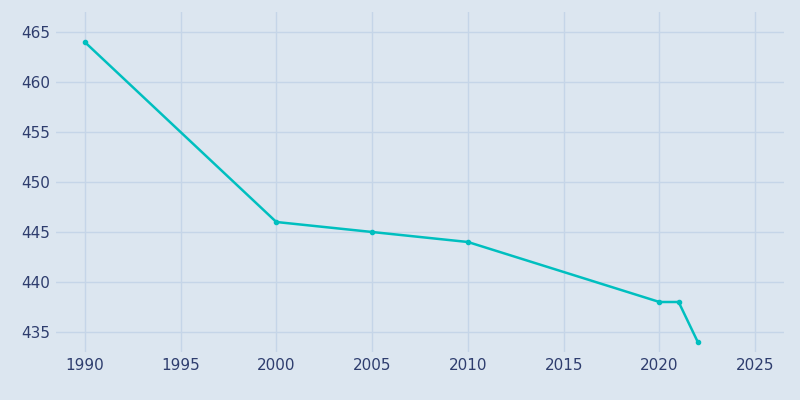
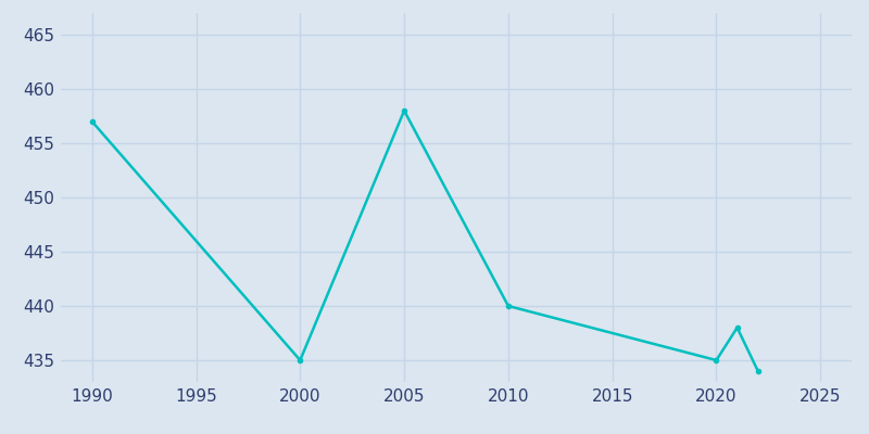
1990: 464 -> 457
2000: 446 -> 435
2005: 445 -> 458
2010: 444 -> 440
2020: 438 -> 435
